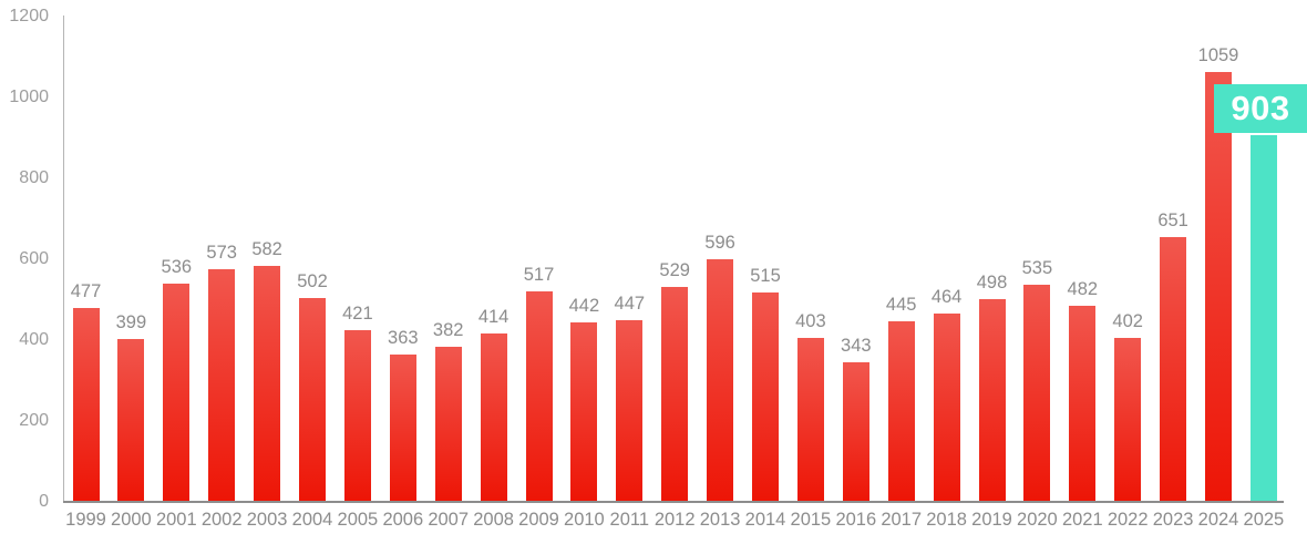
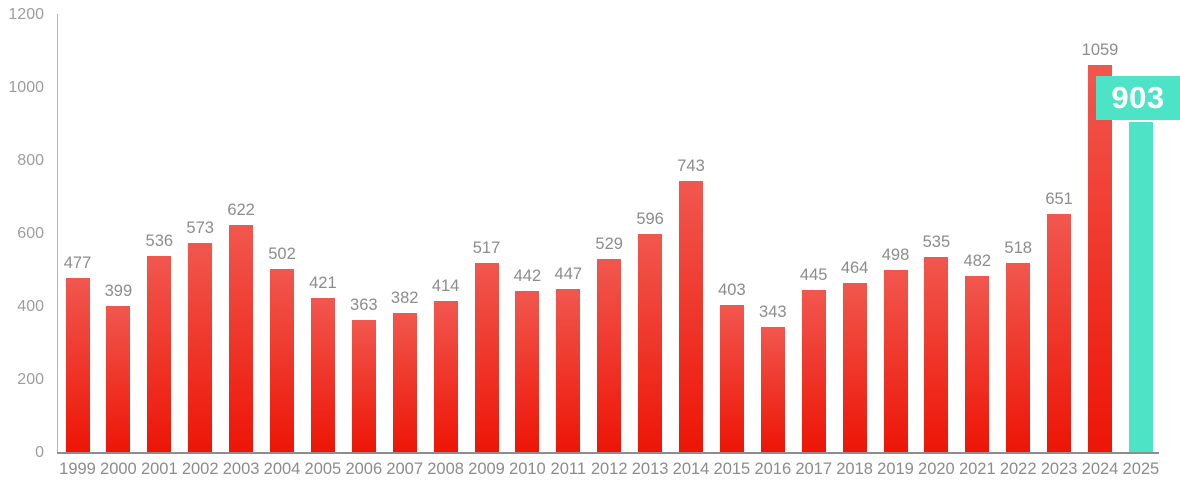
2003: 582 -> 622
2014: 515 -> 743
2022: 402 -> 518
